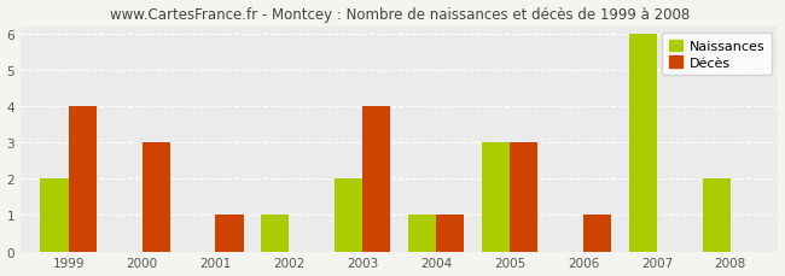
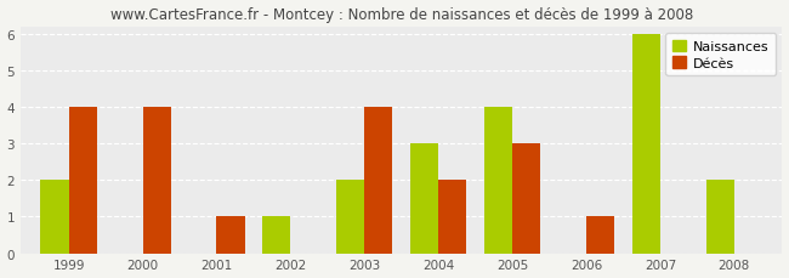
Décès/2000: 3 -> 4
Naissances/2004: 1 -> 3
Décès/2004: 1 -> 2
Naissances/2005: 3 -> 4
